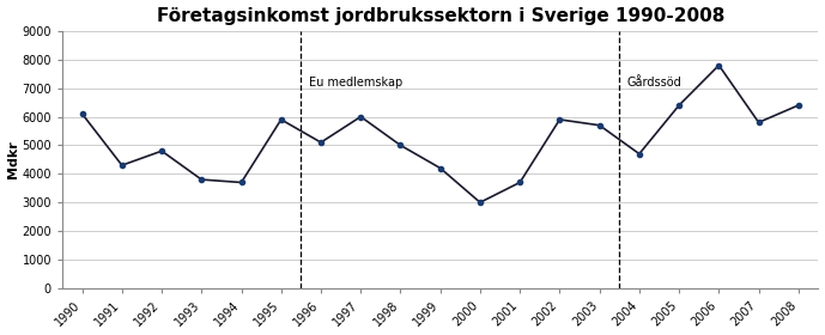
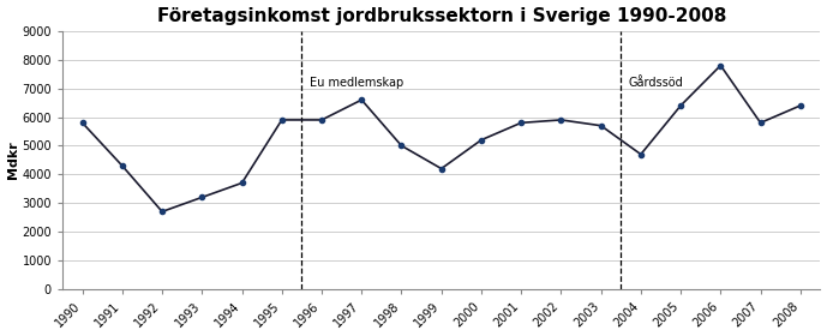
1990: 6100 -> 5800
1992: 4800 -> 2700
1993: 3800 -> 3200
1996: 5100 -> 5900
1997: 6000 -> 6600
2000: 3000 -> 5200
2001: 3700 -> 5800
